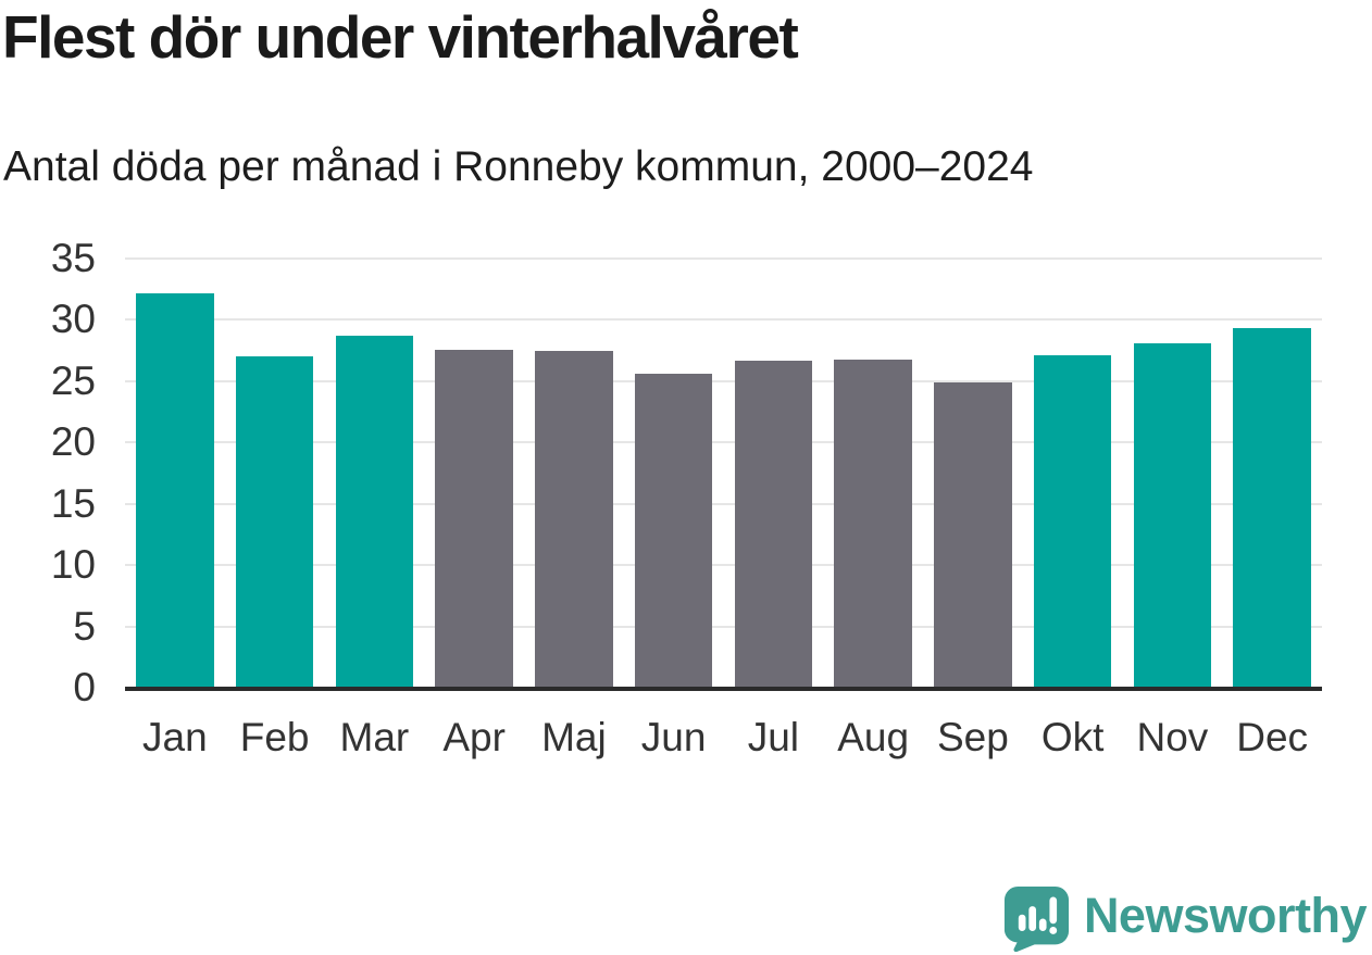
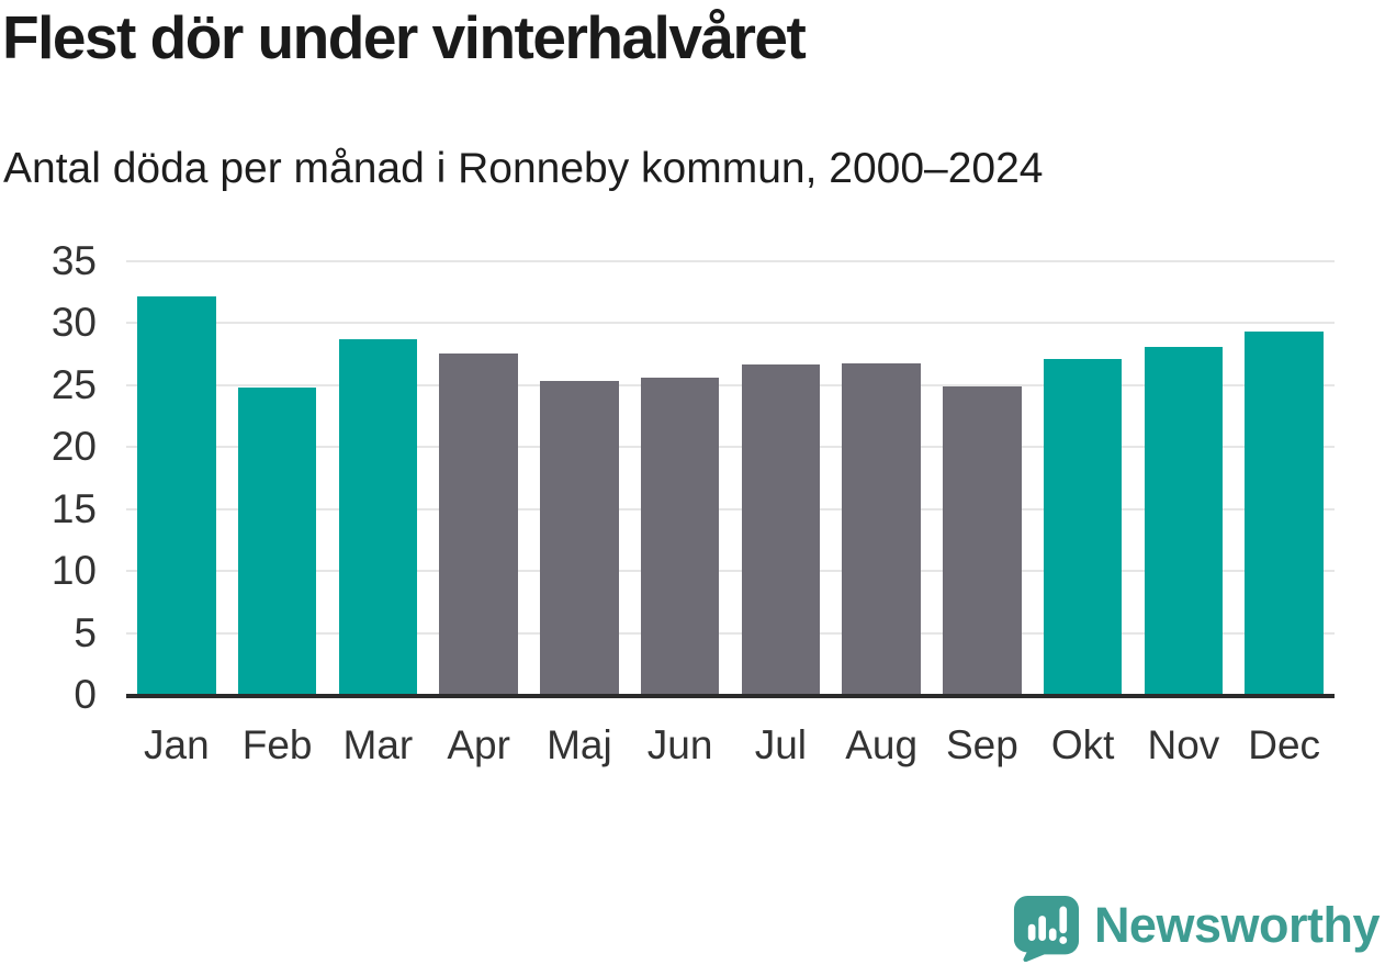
Feb: 27.0 -> 24.8
Maj: 27.5 -> 25.3
